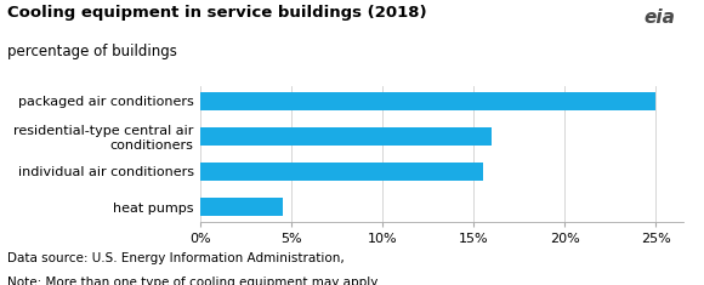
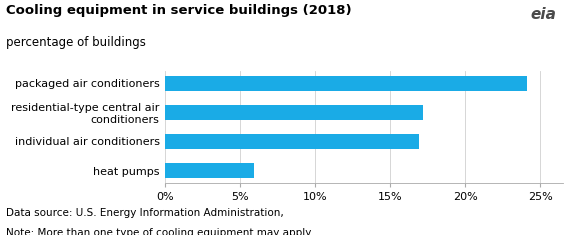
packaged air conditioners: 25.0% -> 24.1%
residential-type central air conditioners: 16.0% -> 17.2%
individual air conditioners: 15.5% -> 16.9%
heat pumps: 4.5% -> 5.9%
